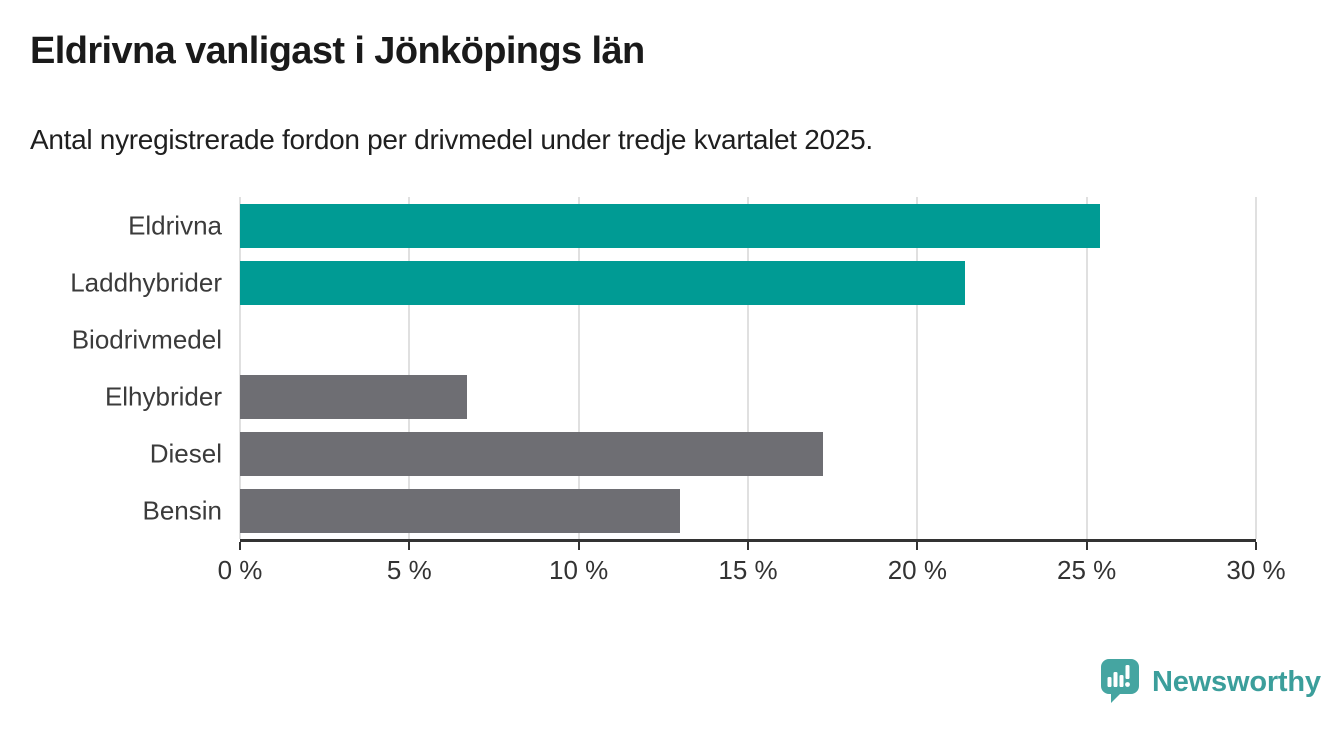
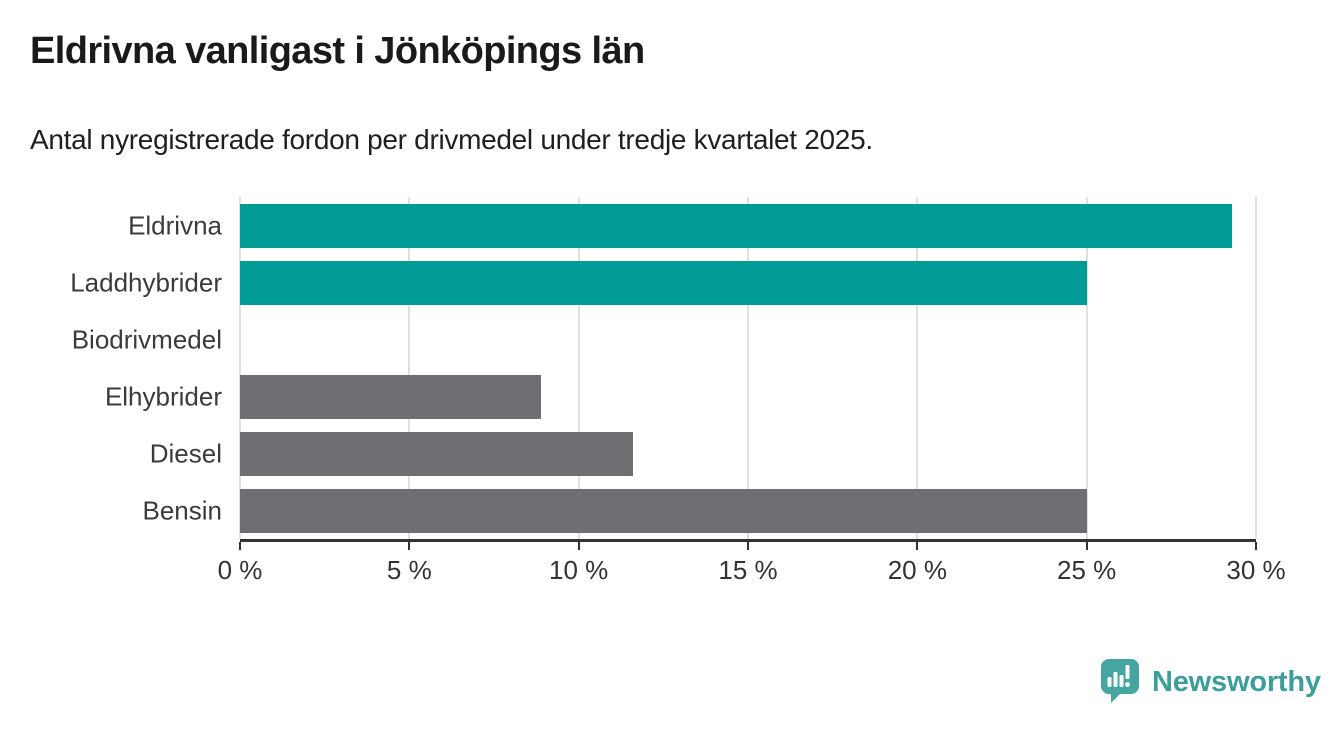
Eldrivna: 25.4% -> 29.3%
Laddhybrider: 21.4% -> 25.0%
Elhybrider: 6.7% -> 8.9%
Diesel: 17.2% -> 11.6%
Bensin: 13.0% -> 25.0%
